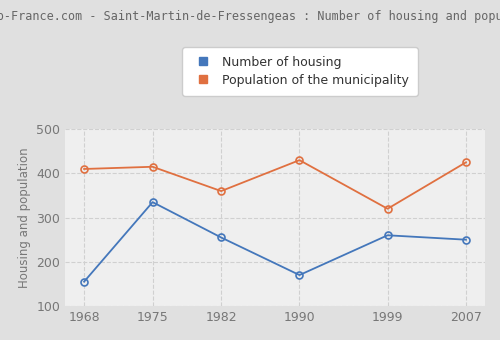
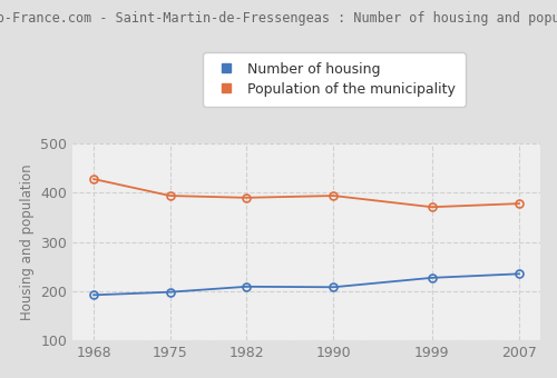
Number of housing/1968: 155 -> 192
Population of the municipality/1968: 410 -> 428
Number of housing/1975: 335 -> 198
Population of the municipality/1975: 415 -> 394
Number of housing/1982: 255 -> 209
Population of the municipality/1982: 360 -> 390
Number of housing/1990: 170 -> 208
Population of the municipality/1990: 430 -> 394
Number of housing/1999: 260 -> 227
Population of the municipality/1999: 320 -> 371
Number of housing/2007: 250 -> 235
Population of the municipality/2007: 425 -> 378
